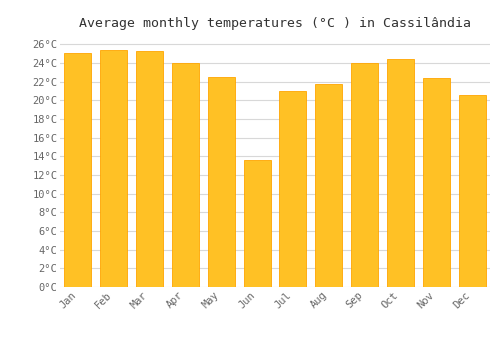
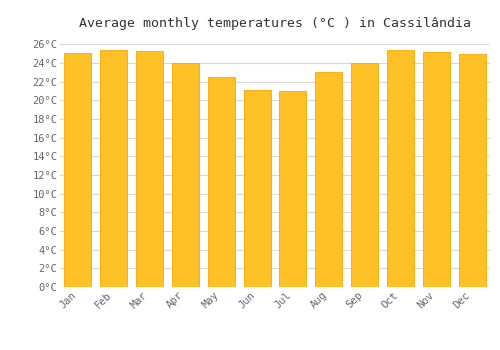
Jun: 13.6°C -> 21.1°C
Aug: 21.8°C -> 23.0°C
Oct: 24.4°C -> 25.4°C
Nov: 22.4°C -> 25.2°C
Dec: 20.6°C -> 25.0°C
